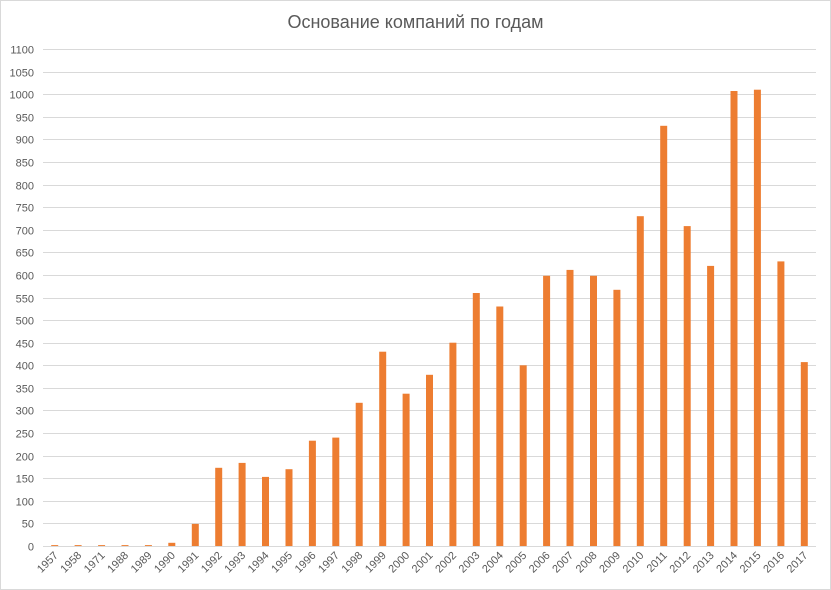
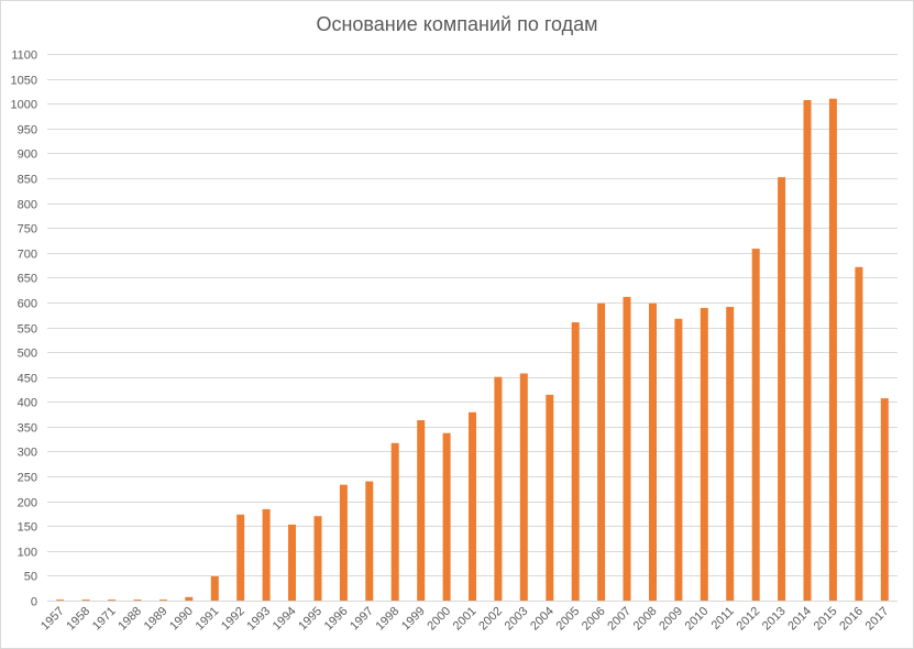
1999: 430 -> 360
2003: 560 -> 460
2004: 530 -> 410
2005: 400 -> 560
2010: 730 -> 590
2011: 930 -> 590
2013: 620 -> 850
2016: 630 -> 670
